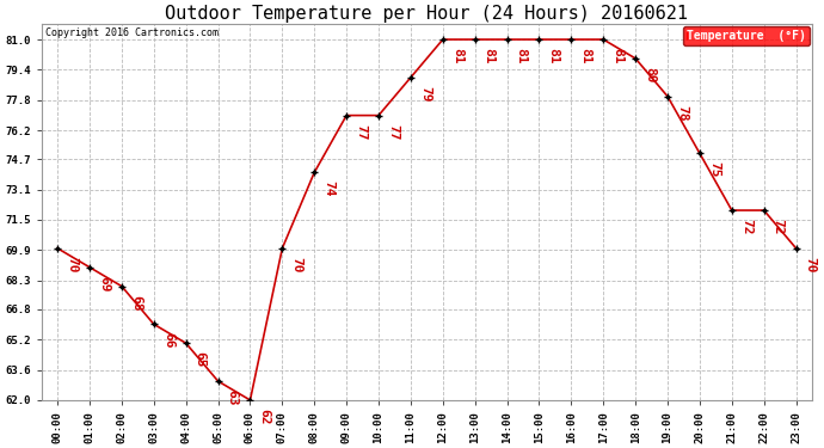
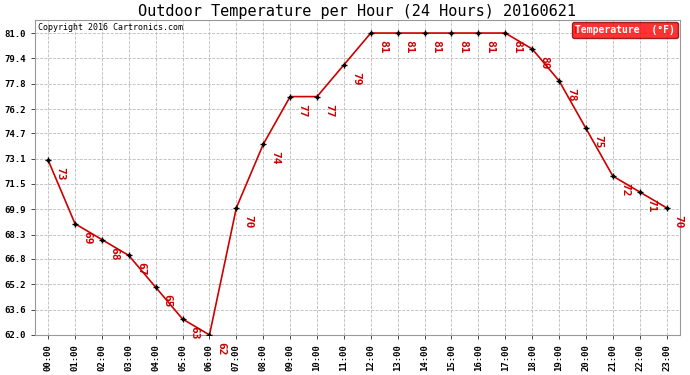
00:00: 70 -> 73
03:00: 66 -> 67
22:00: 72 -> 71
